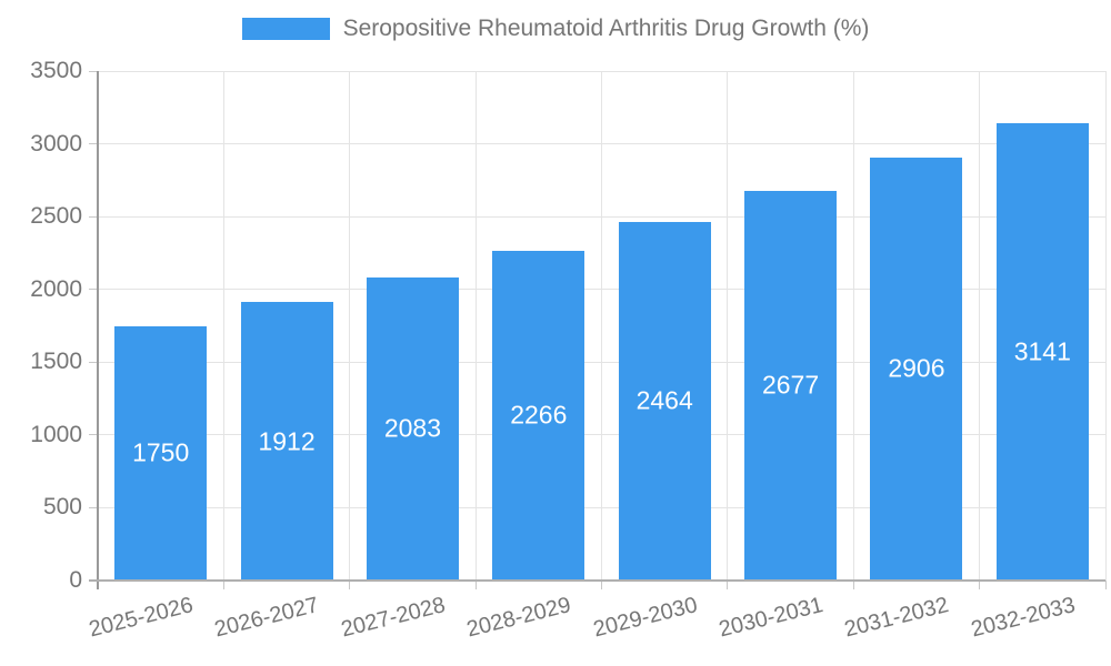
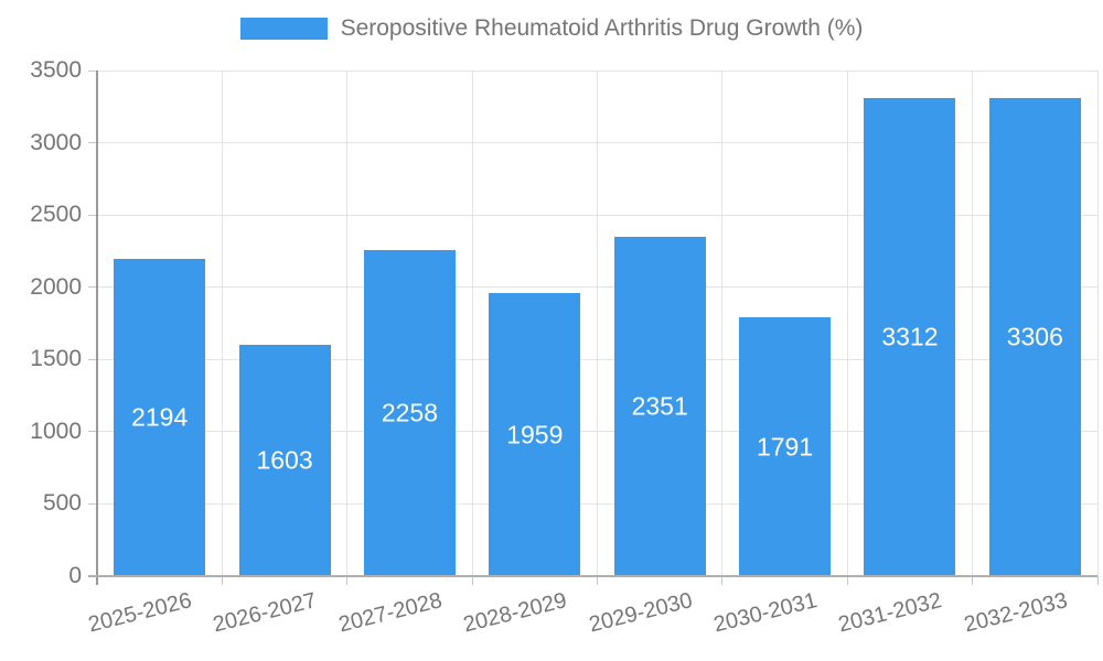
2025-2026: 1750 -> 2194
2026-2027: 1912 -> 1603
2027-2028: 2083 -> 2258
2028-2029: 2266 -> 1959
2029-2030: 2464 -> 2351
2030-2031: 2677 -> 1791
2031-2032: 2906 -> 3312
2032-2033: 3141 -> 3306
